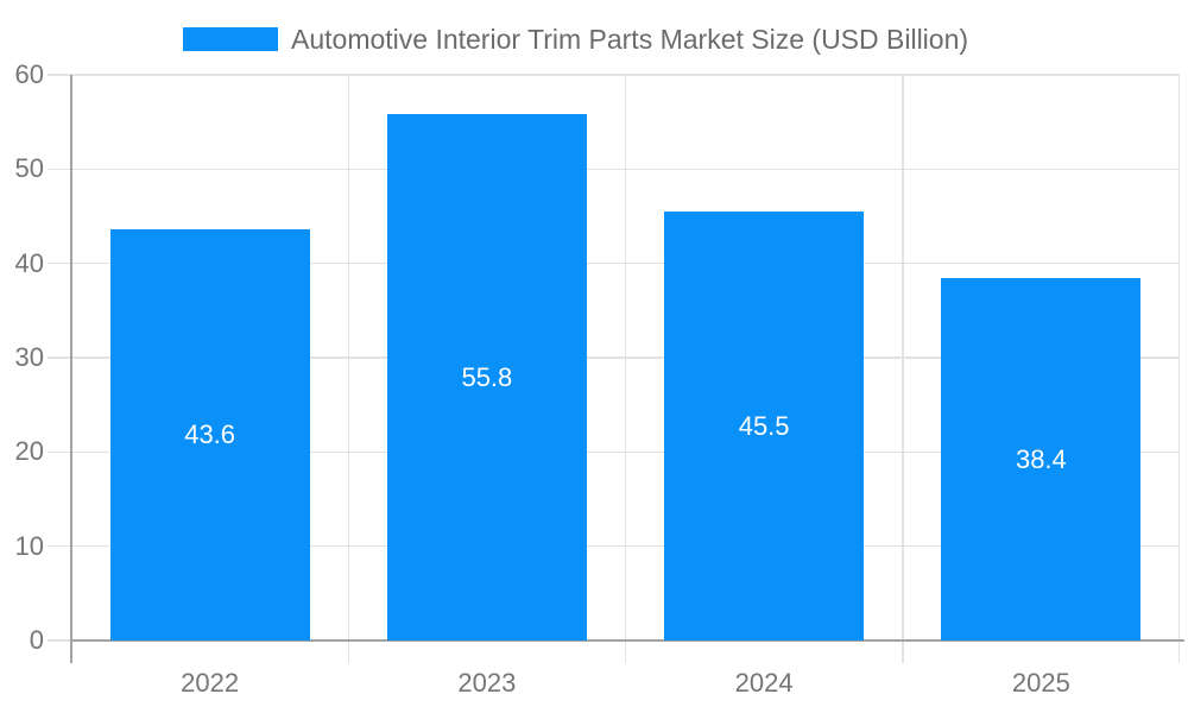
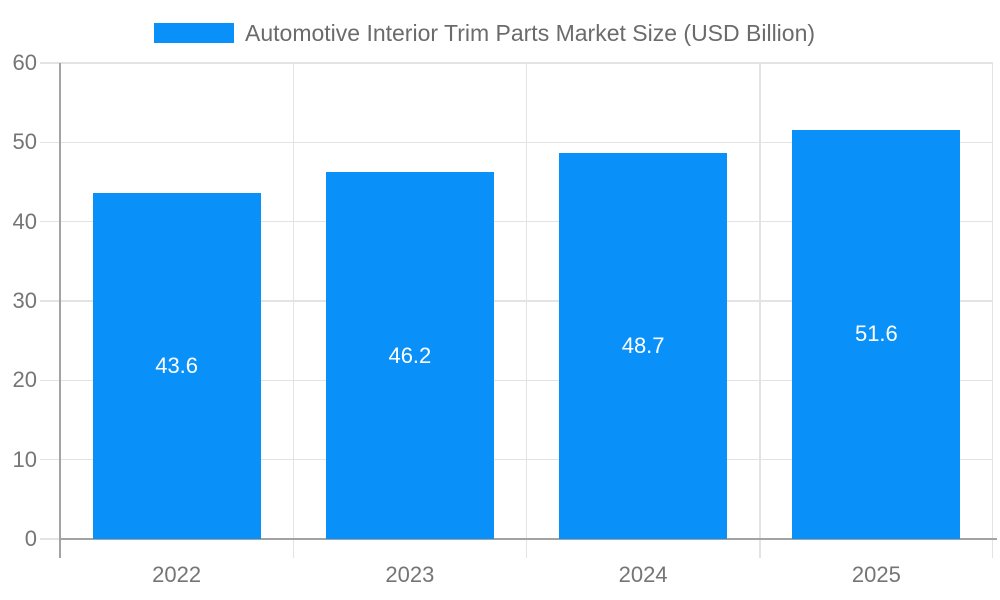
2023: 55.8 -> 46.2
2024: 45.5 -> 48.7
2025: 38.4 -> 51.6
